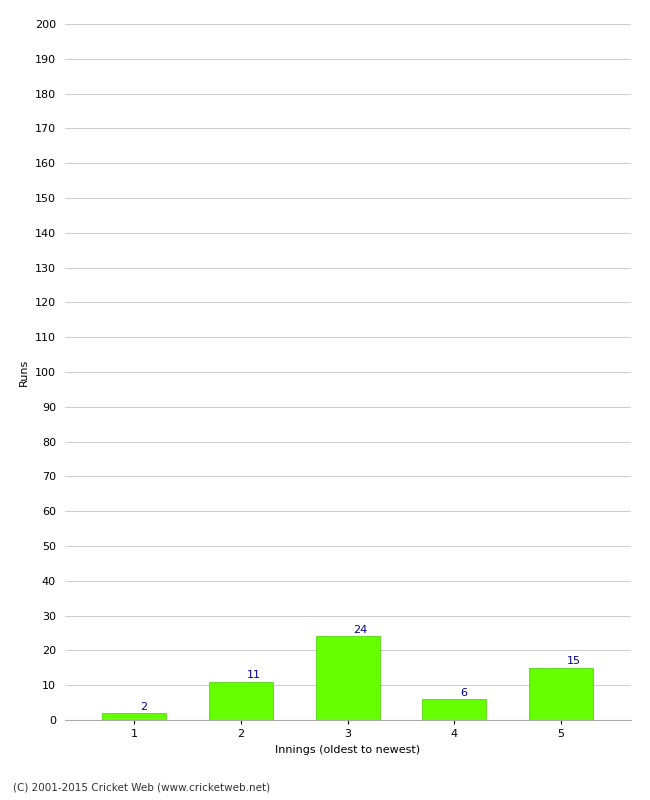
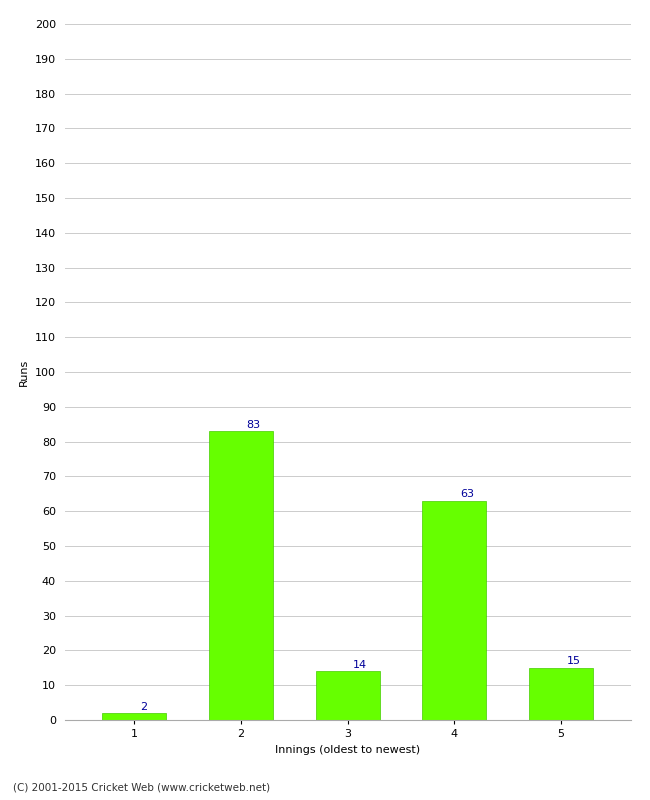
2: 11 -> 83
3: 24 -> 14
4: 6 -> 63
